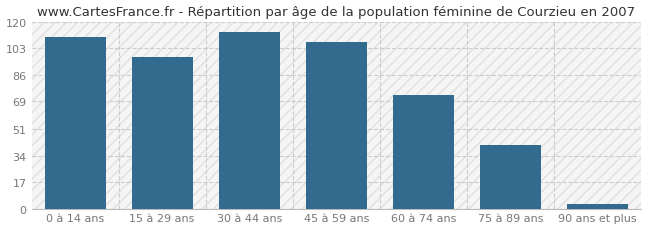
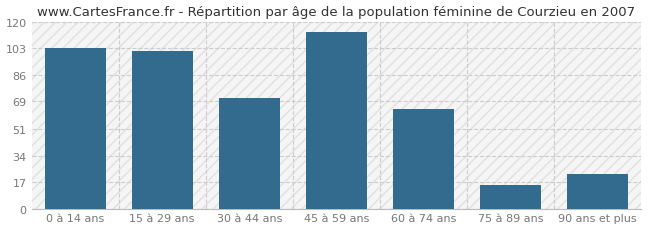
0 à 14 ans: 110 -> 103
15 à 29 ans: 97 -> 101
30 à 44 ans: 113 -> 71
45 à 59 ans: 107 -> 113
60 à 74 ans: 73 -> 64
75 à 89 ans: 41 -> 15
90 ans et plus: 3 -> 22
